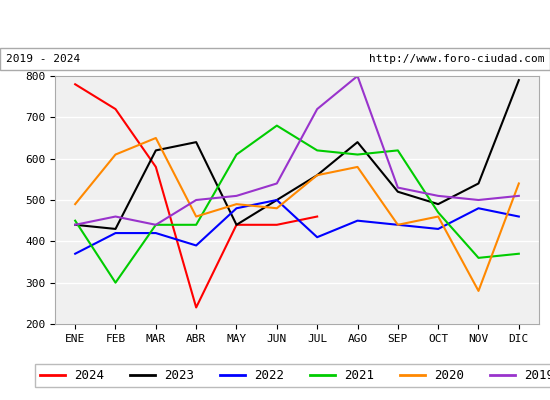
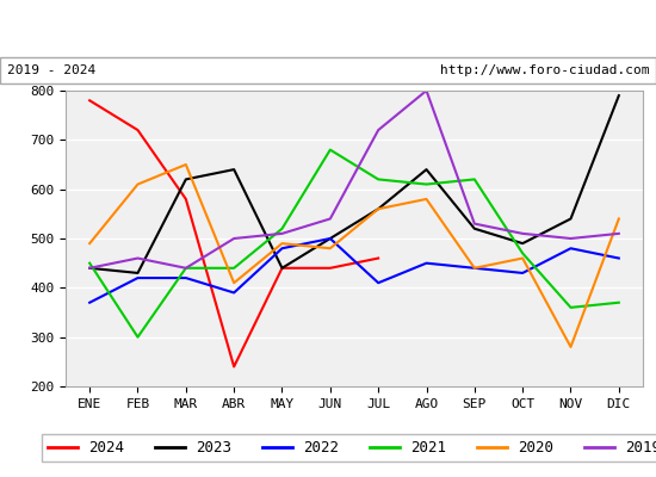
2020/ABR: 460 -> 410
2021/MAY: 610 -> 520
